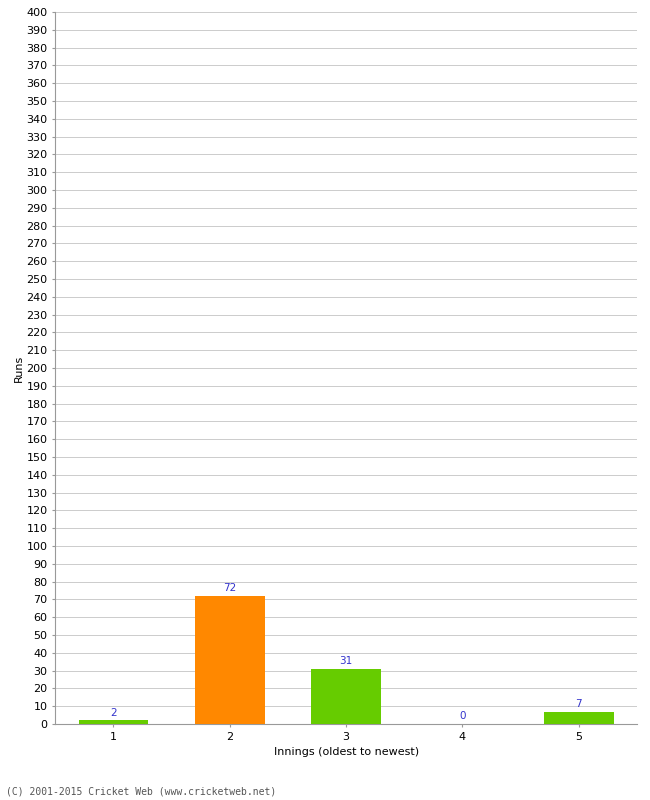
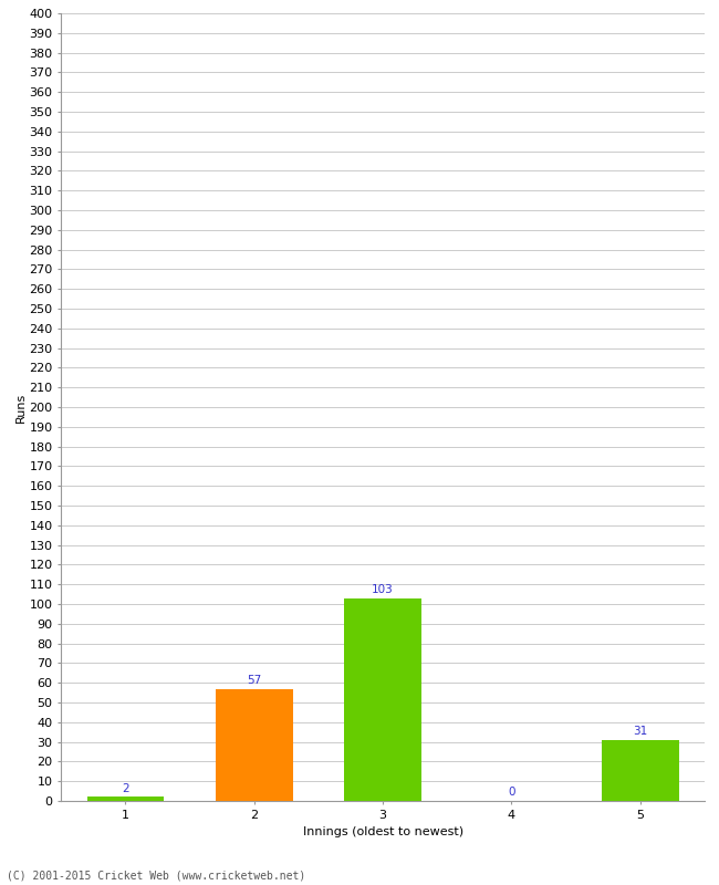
2: 72 -> 57
3: 31 -> 103
5: 7 -> 31
